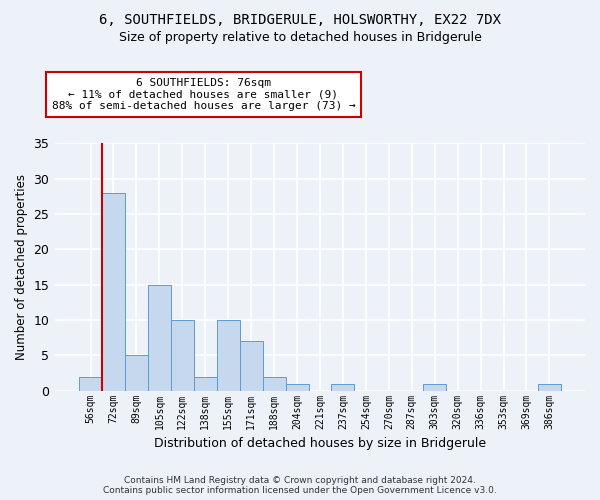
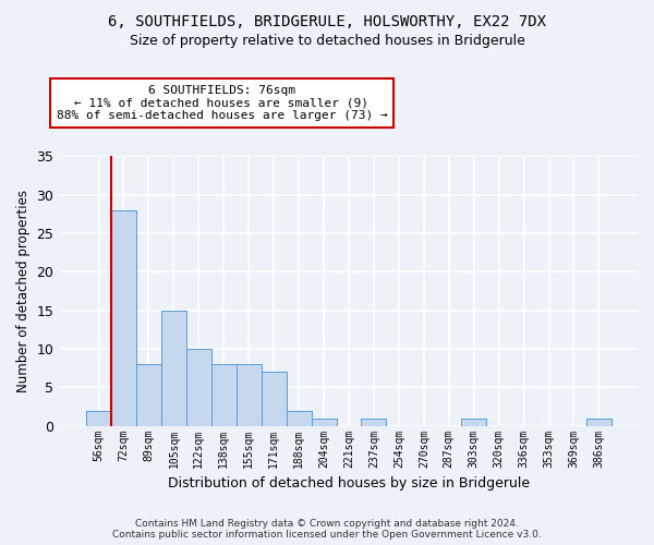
89sqm: 5 -> 8
138sqm: 2 -> 8
155sqm: 10 -> 8
